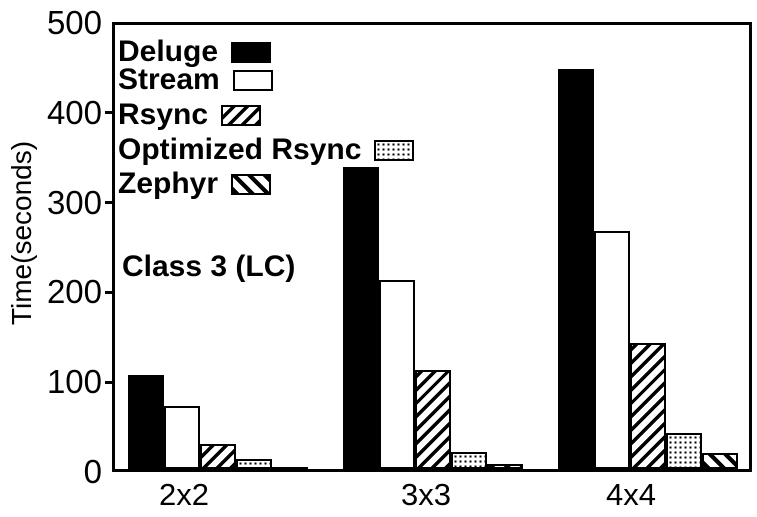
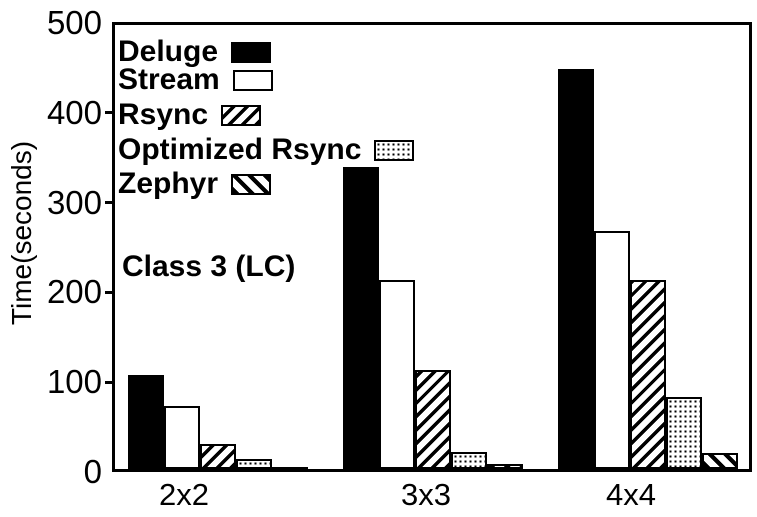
Rsync/4x4: 140 -> 210
Optimized Rsync/4x4: 40 -> 80
